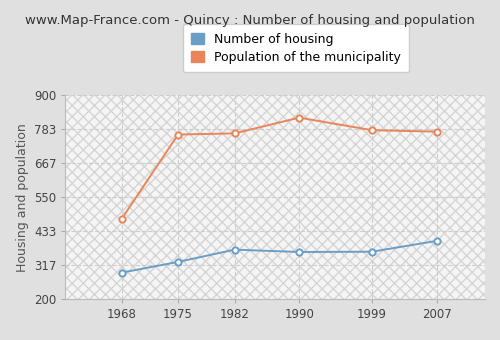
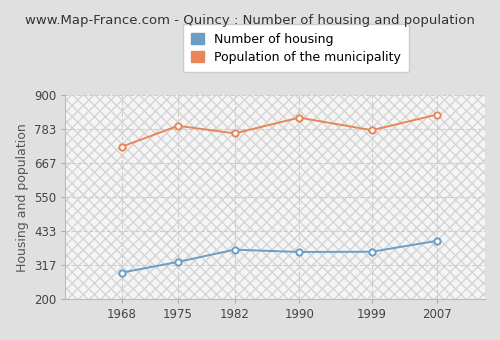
Population of the municipality/1968: 475 -> 723
Population of the municipality/1975: 765 -> 795
Population of the municipality/2007: 775 -> 833
